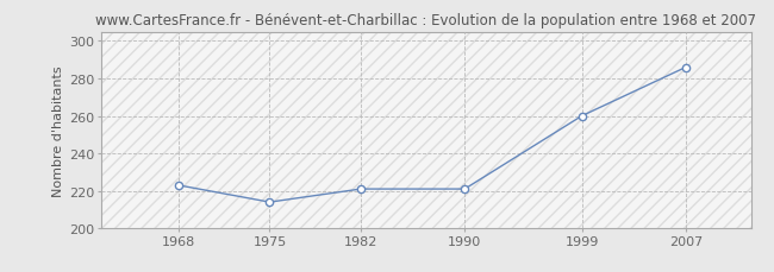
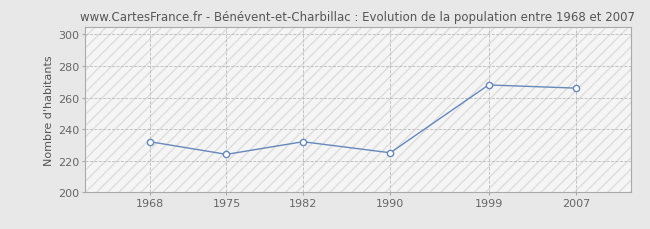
1968: 223 -> 232
1975: 214 -> 224
1982: 221 -> 232
1990: 221 -> 225
1999: 260 -> 268
2007: 286 -> 266
